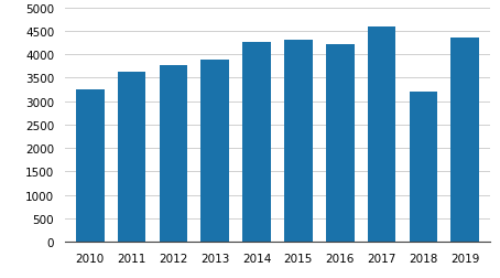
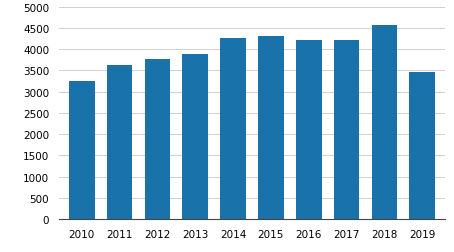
2017: 4600 -> 4220
2018: 3200 -> 4570
2019: 4350 -> 3450
